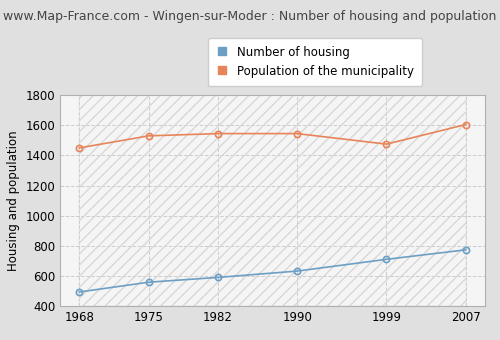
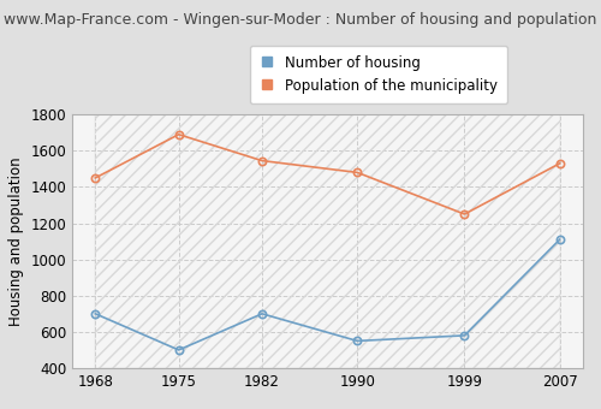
Number of housing/1968: 490 -> 700
Number of housing/1975: 560 -> 500
Population of the municipality/1975: 1530 -> 1690
Number of housing/1982: 590 -> 700
Number of housing/1990: 630 -> 550
Population of the municipality/1990: 1540 -> 1480
Number of housing/1999: 710 -> 580
Population of the municipality/1999: 1480 -> 1250
Number of housing/2007: 770 -> 1110
Population of the municipality/2007: 1600 -> 1530
